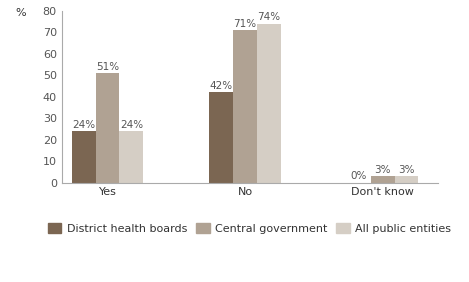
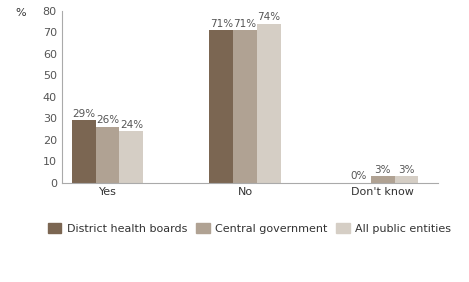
District health boards/Yes: 24% -> 29%
Central government/Yes: 51% -> 26%
District health boards/No: 42% -> 71%
